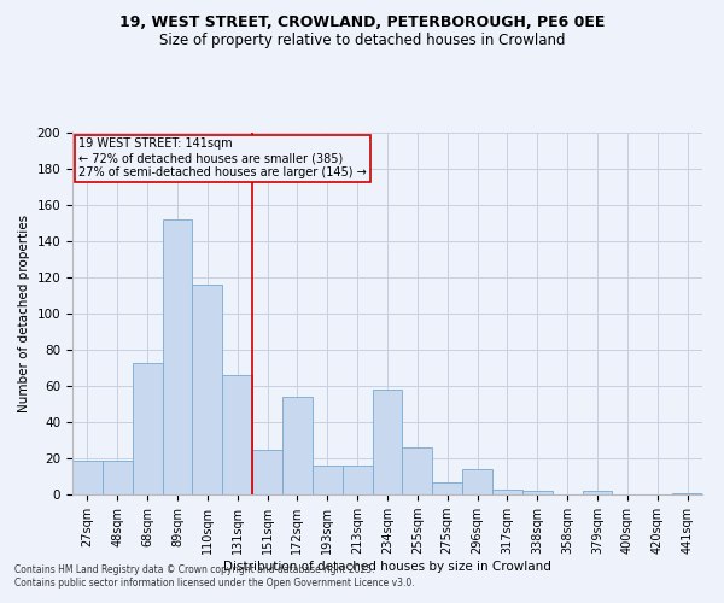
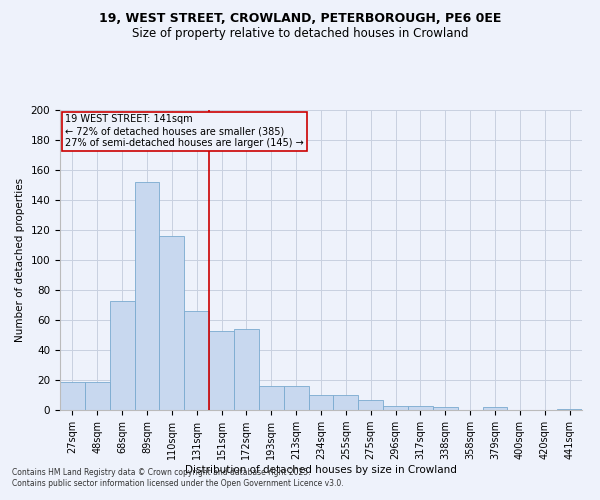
151sqm: 25 -> 53
234sqm: 58 -> 10
255sqm: 26 -> 10
296sqm: 14 -> 3
